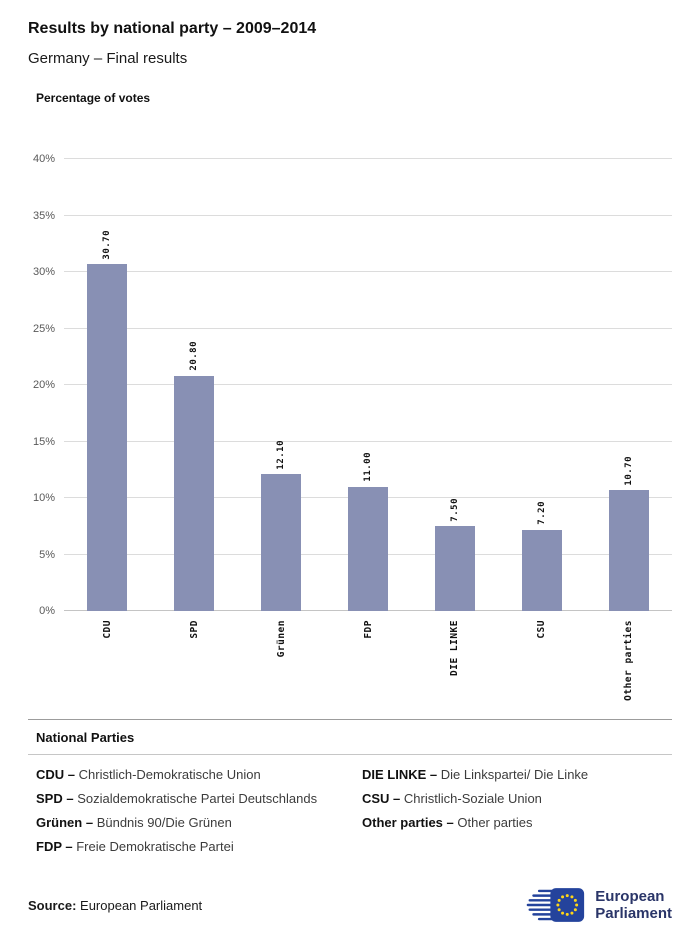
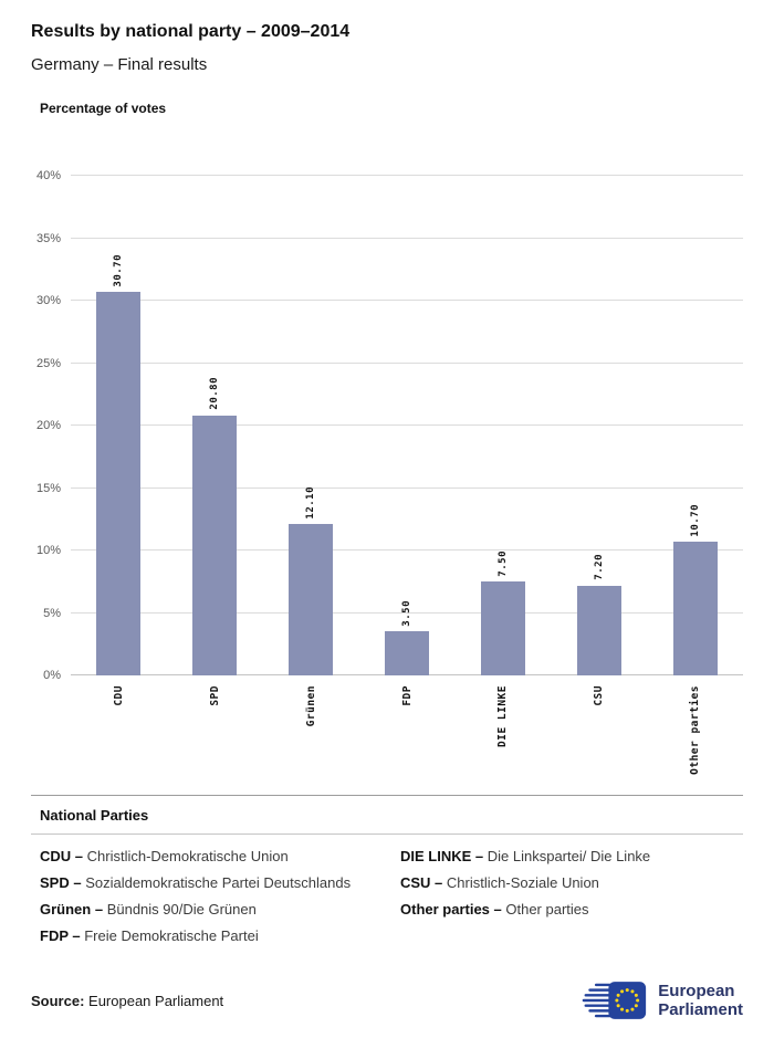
FDP: 11.00 -> 3.50
